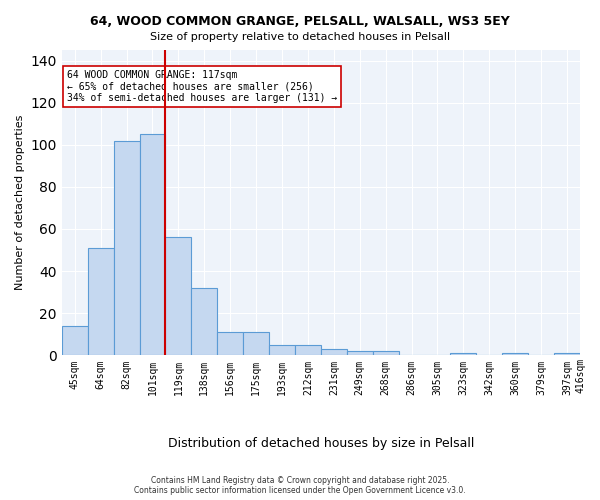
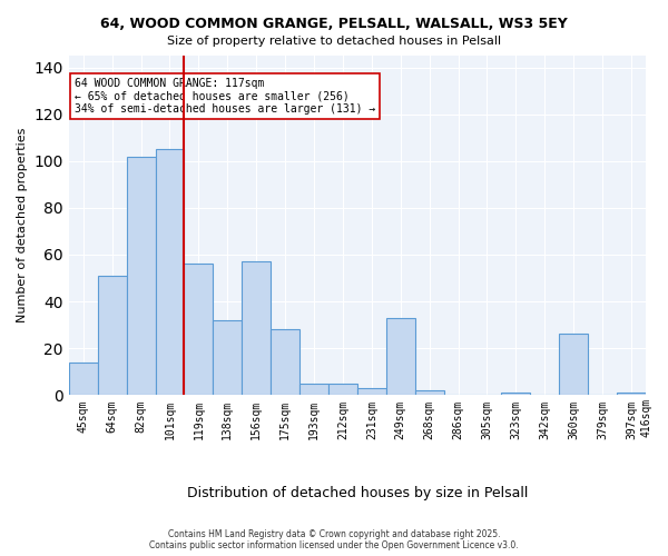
156sqm: 11 -> 57
175sqm: 11 -> 28
249sqm: 2 -> 33
360sqm: 1 -> 26
